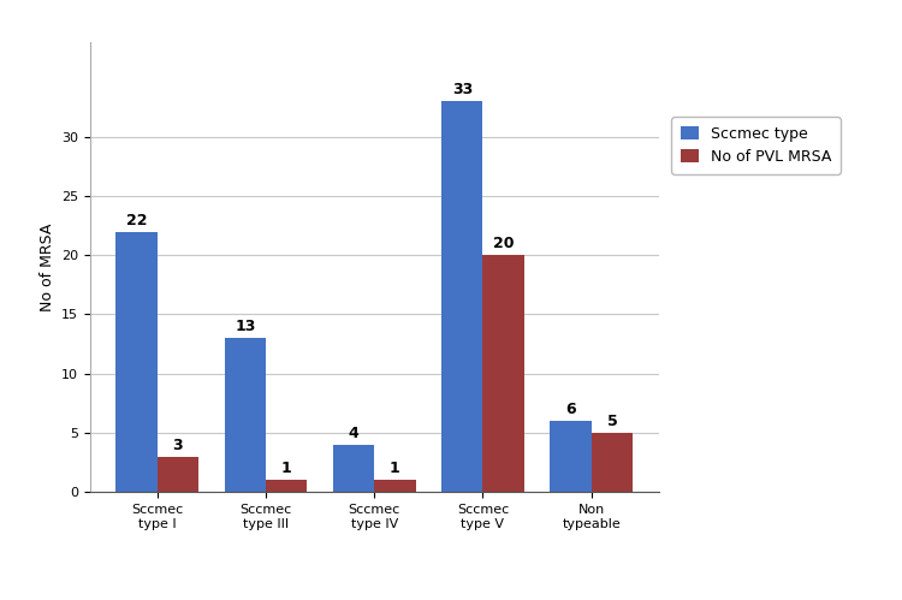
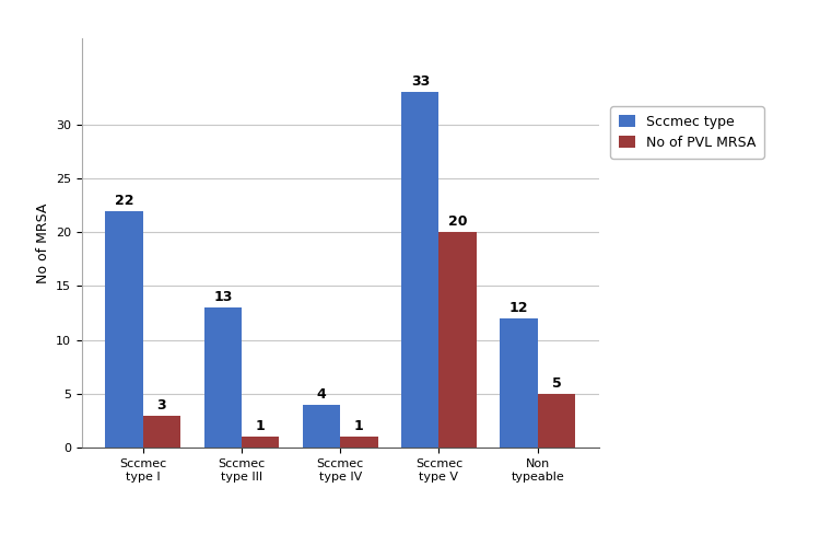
Sccmec type/Non typeable: 6 -> 12
